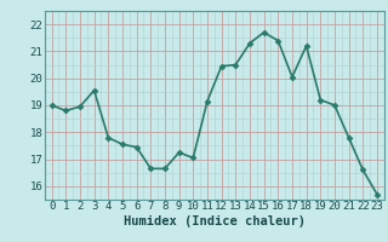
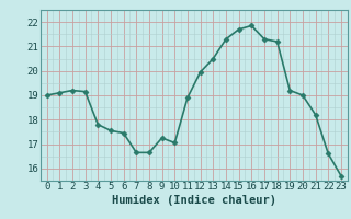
1: 18.80 -> 19.10
2: 18.95 -> 19.20
3: 19.55 -> 19.15
11: 19.15 -> 18.90
12: 20.45 -> 19.95
16: 21.40 -> 21.85
17: 20.05 -> 21.30
21: 17.80 -> 18.20
